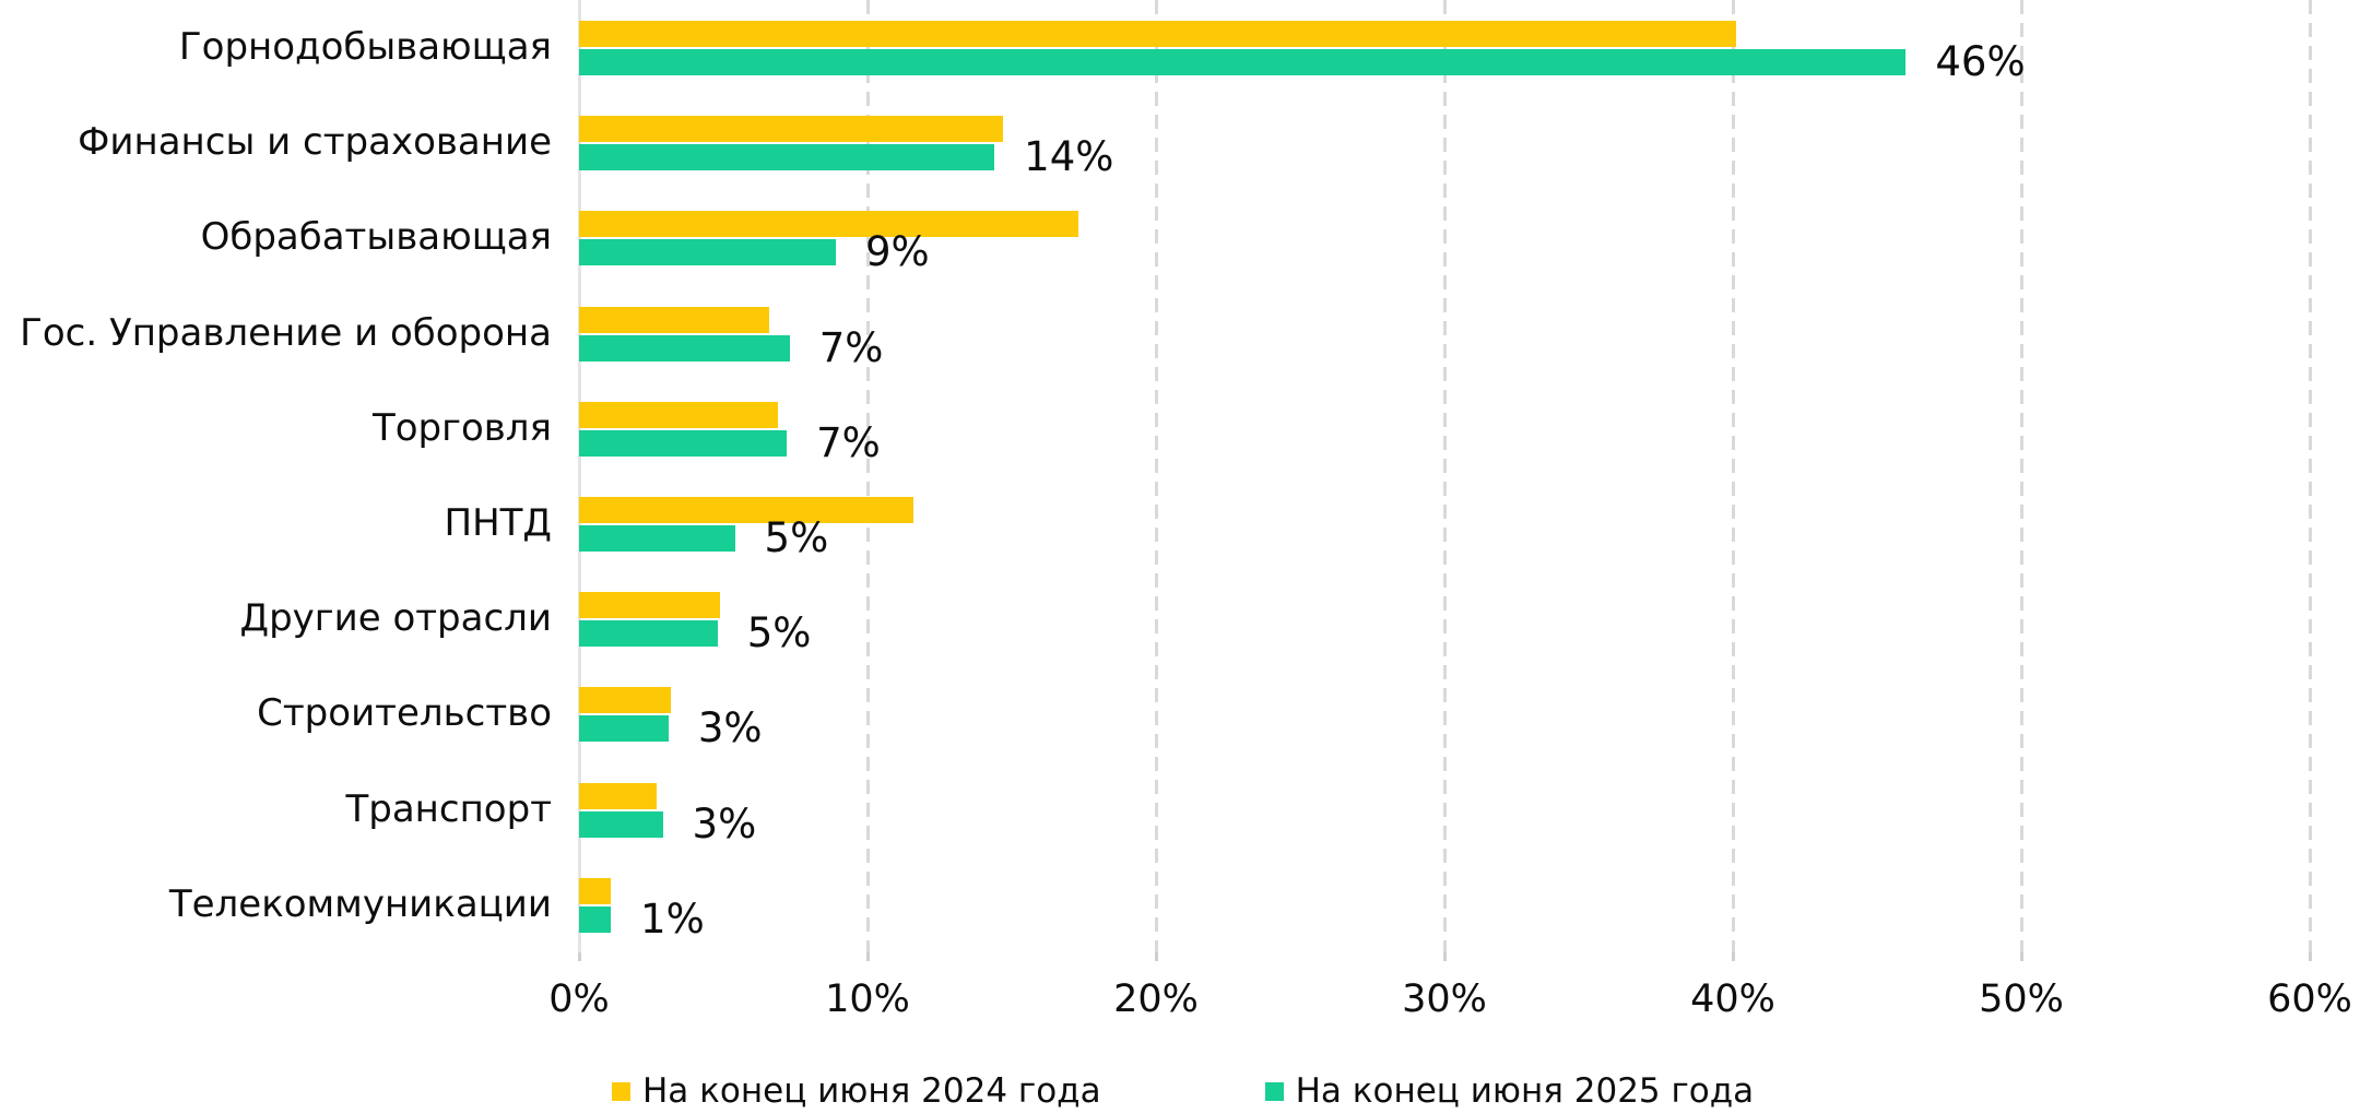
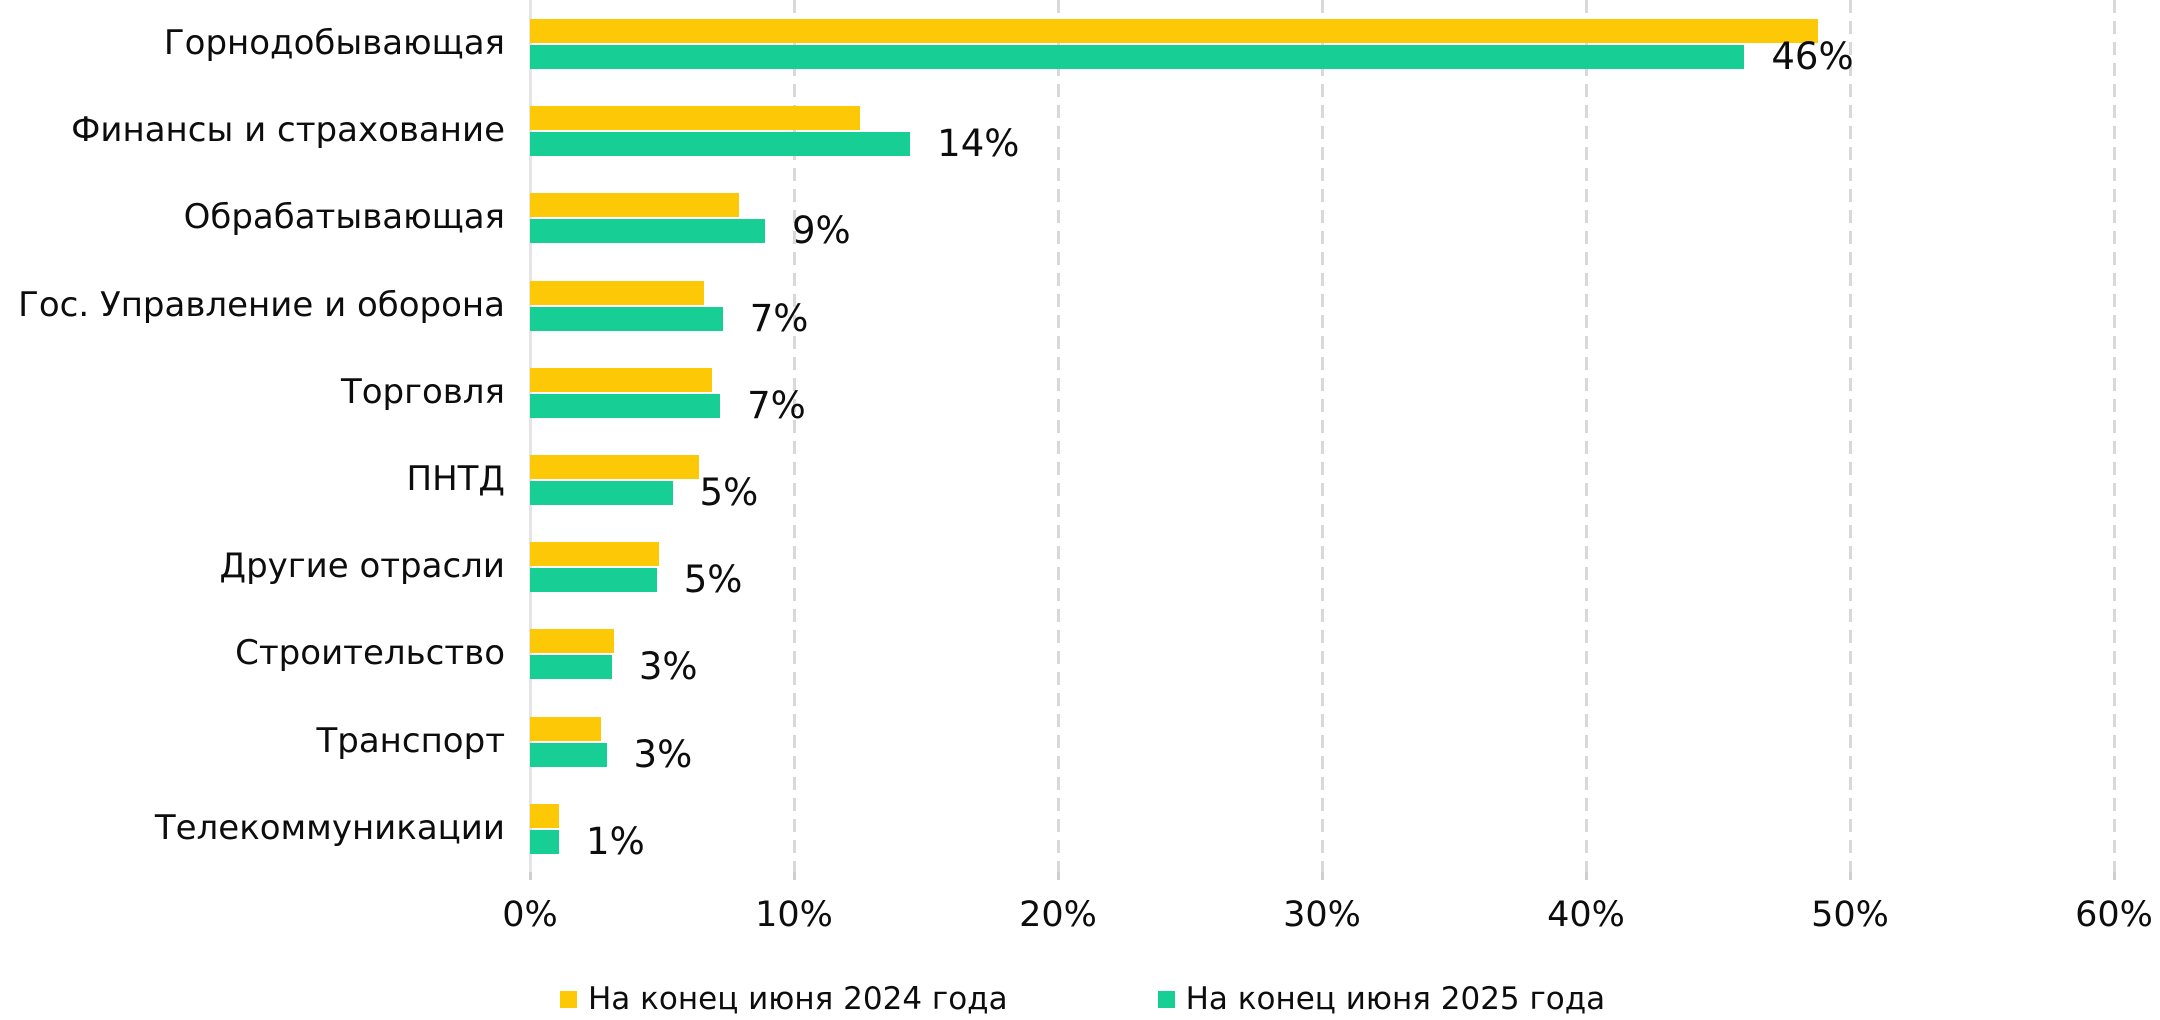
На конец июня 2024 года/Горнодобывающая: 40.1% -> 48.8%
На конец июня 2024 года/Финансы и страхование: 14.7% -> 12.5%
На конец июня 2024 года/Обрабатывающая: 17.3% -> 7.9%
На конец июня 2024 года/ПНТД: 11.6% -> 6.4%
